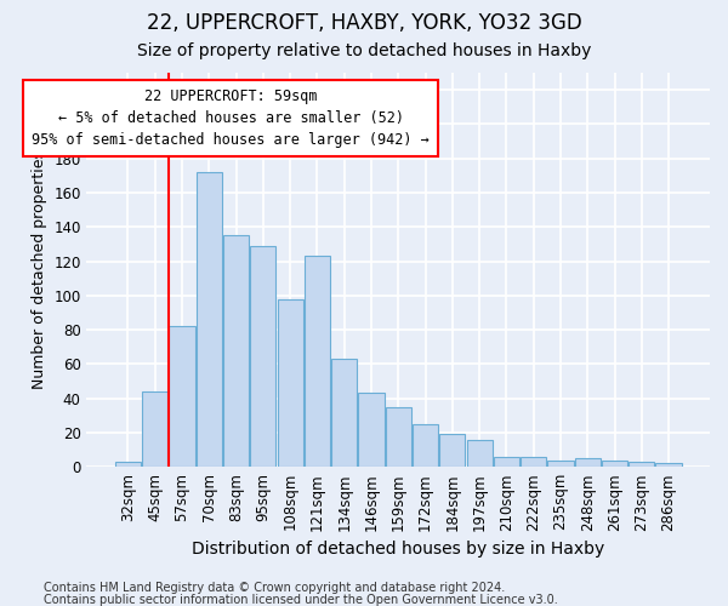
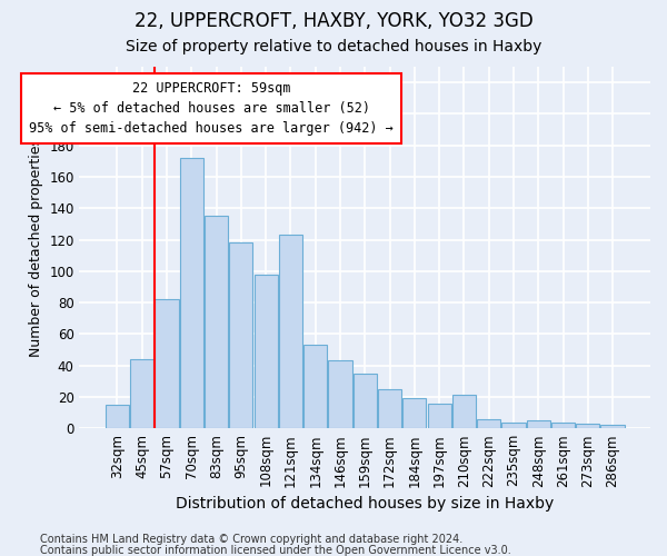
32sqm: 3 -> 15
95sqm: 129 -> 118
134sqm: 63 -> 53
210sqm: 6 -> 21
